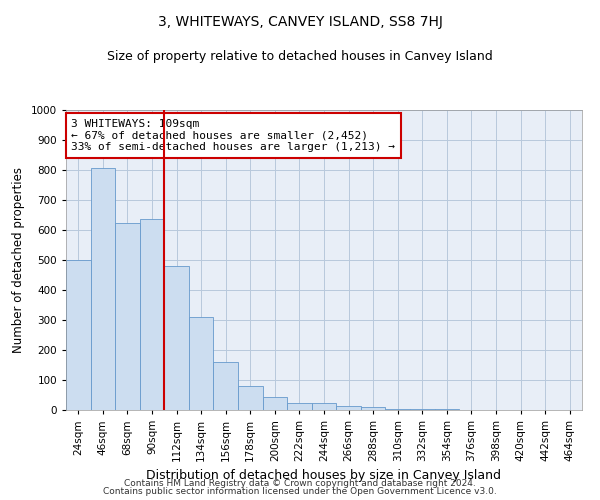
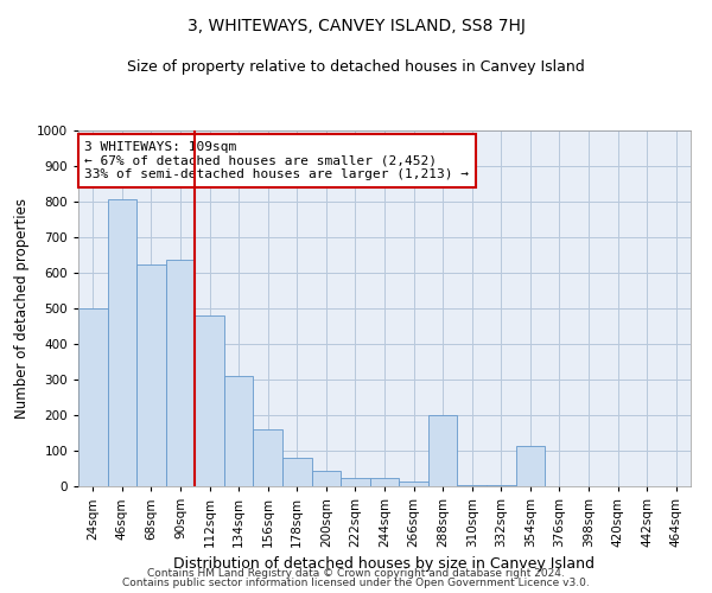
288sqm: 10 -> 200
354sqm: 2 -> 115
